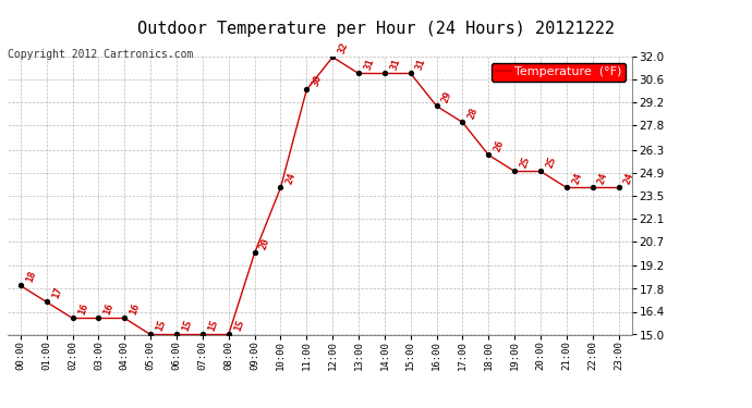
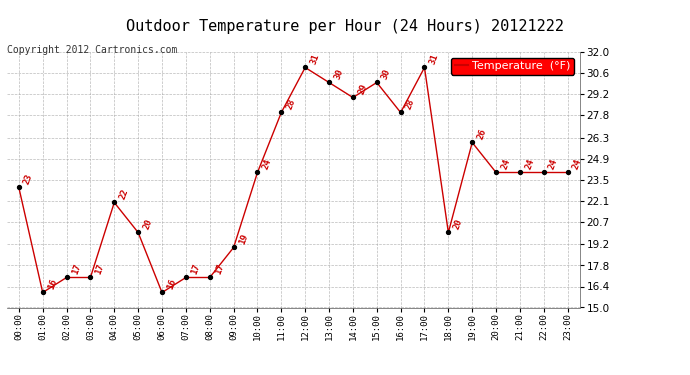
00:00: 18 -> 23
01:00: 17 -> 16
02:00: 16 -> 17
03:00: 16 -> 17
04:00: 16 -> 22
05:00: 15 -> 20
06:00: 15 -> 16
07:00: 15 -> 17
08:00: 15 -> 17
09:00: 20 -> 19
11:00: 30 -> 28
12:00: 32 -> 31
13:00: 31 -> 30
14:00: 31 -> 29
15:00: 31 -> 30
16:00: 29 -> 28
17:00: 28 -> 31
18:00: 26 -> 20
19:00: 25 -> 26
20:00: 25 -> 24
